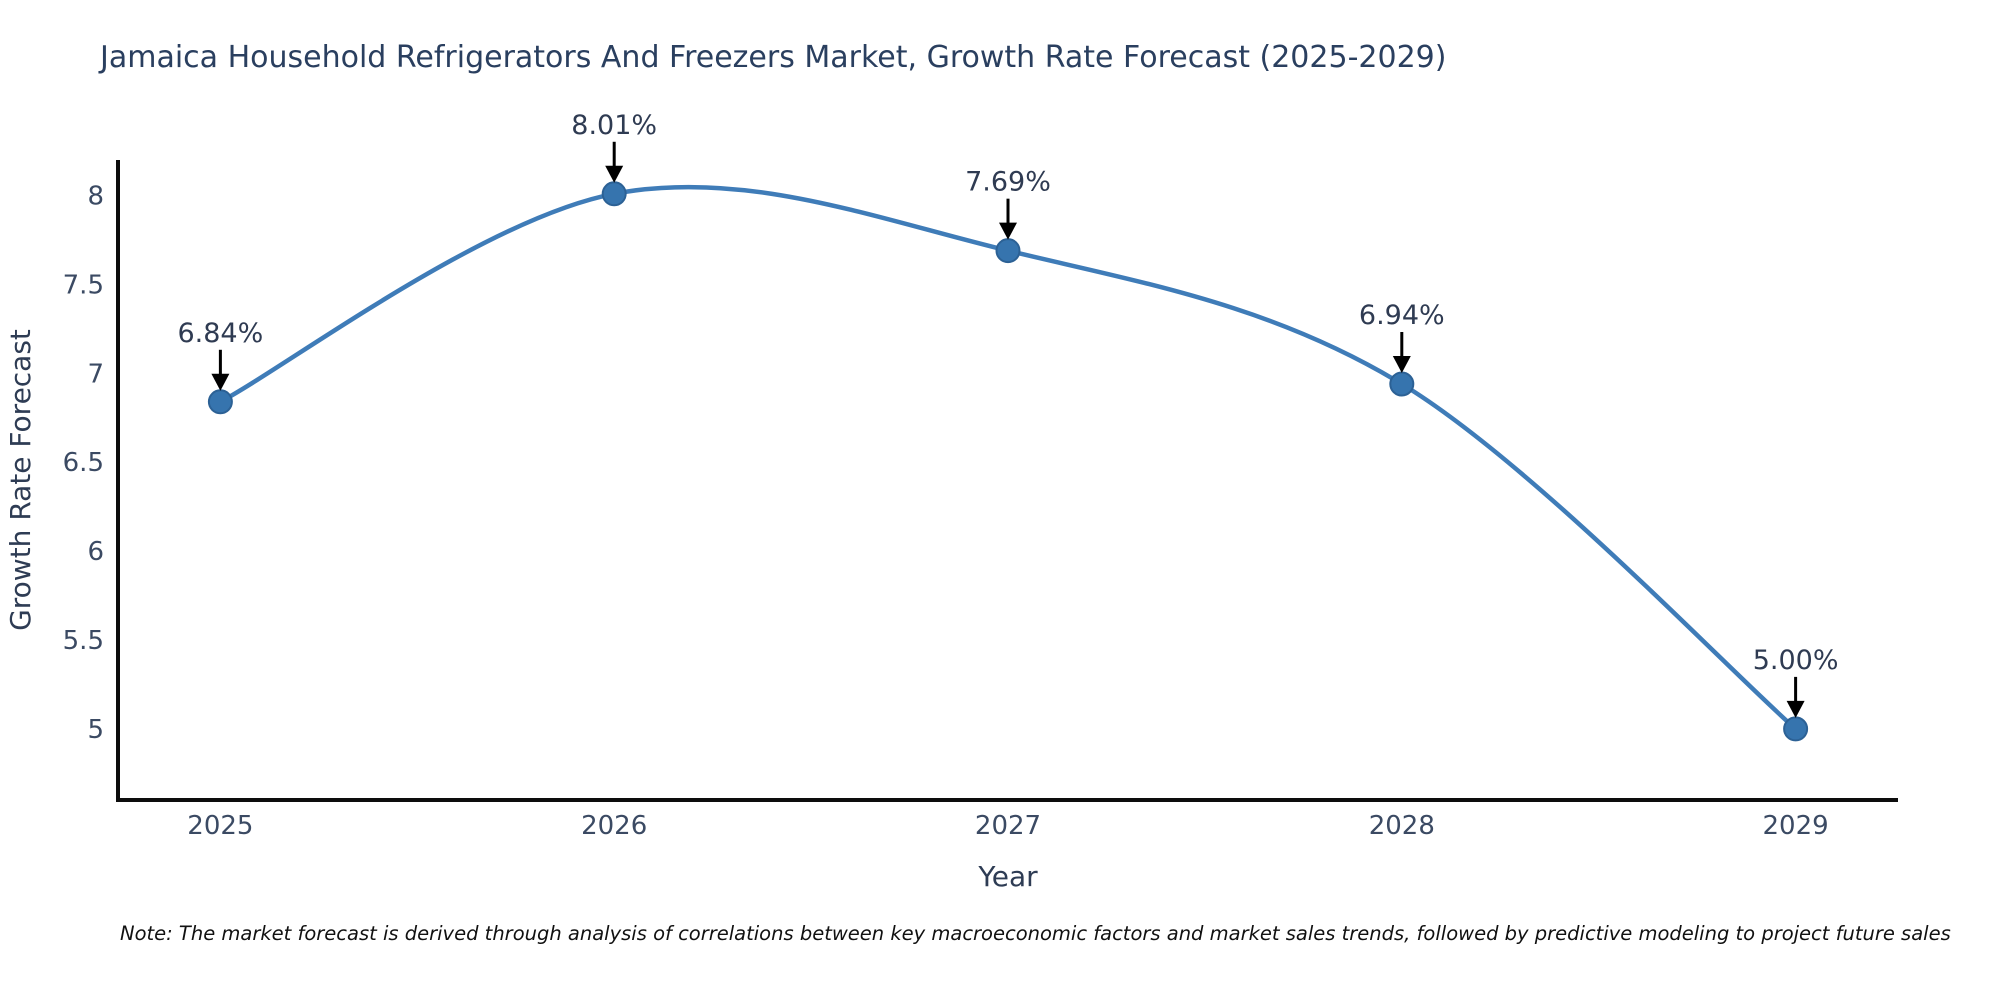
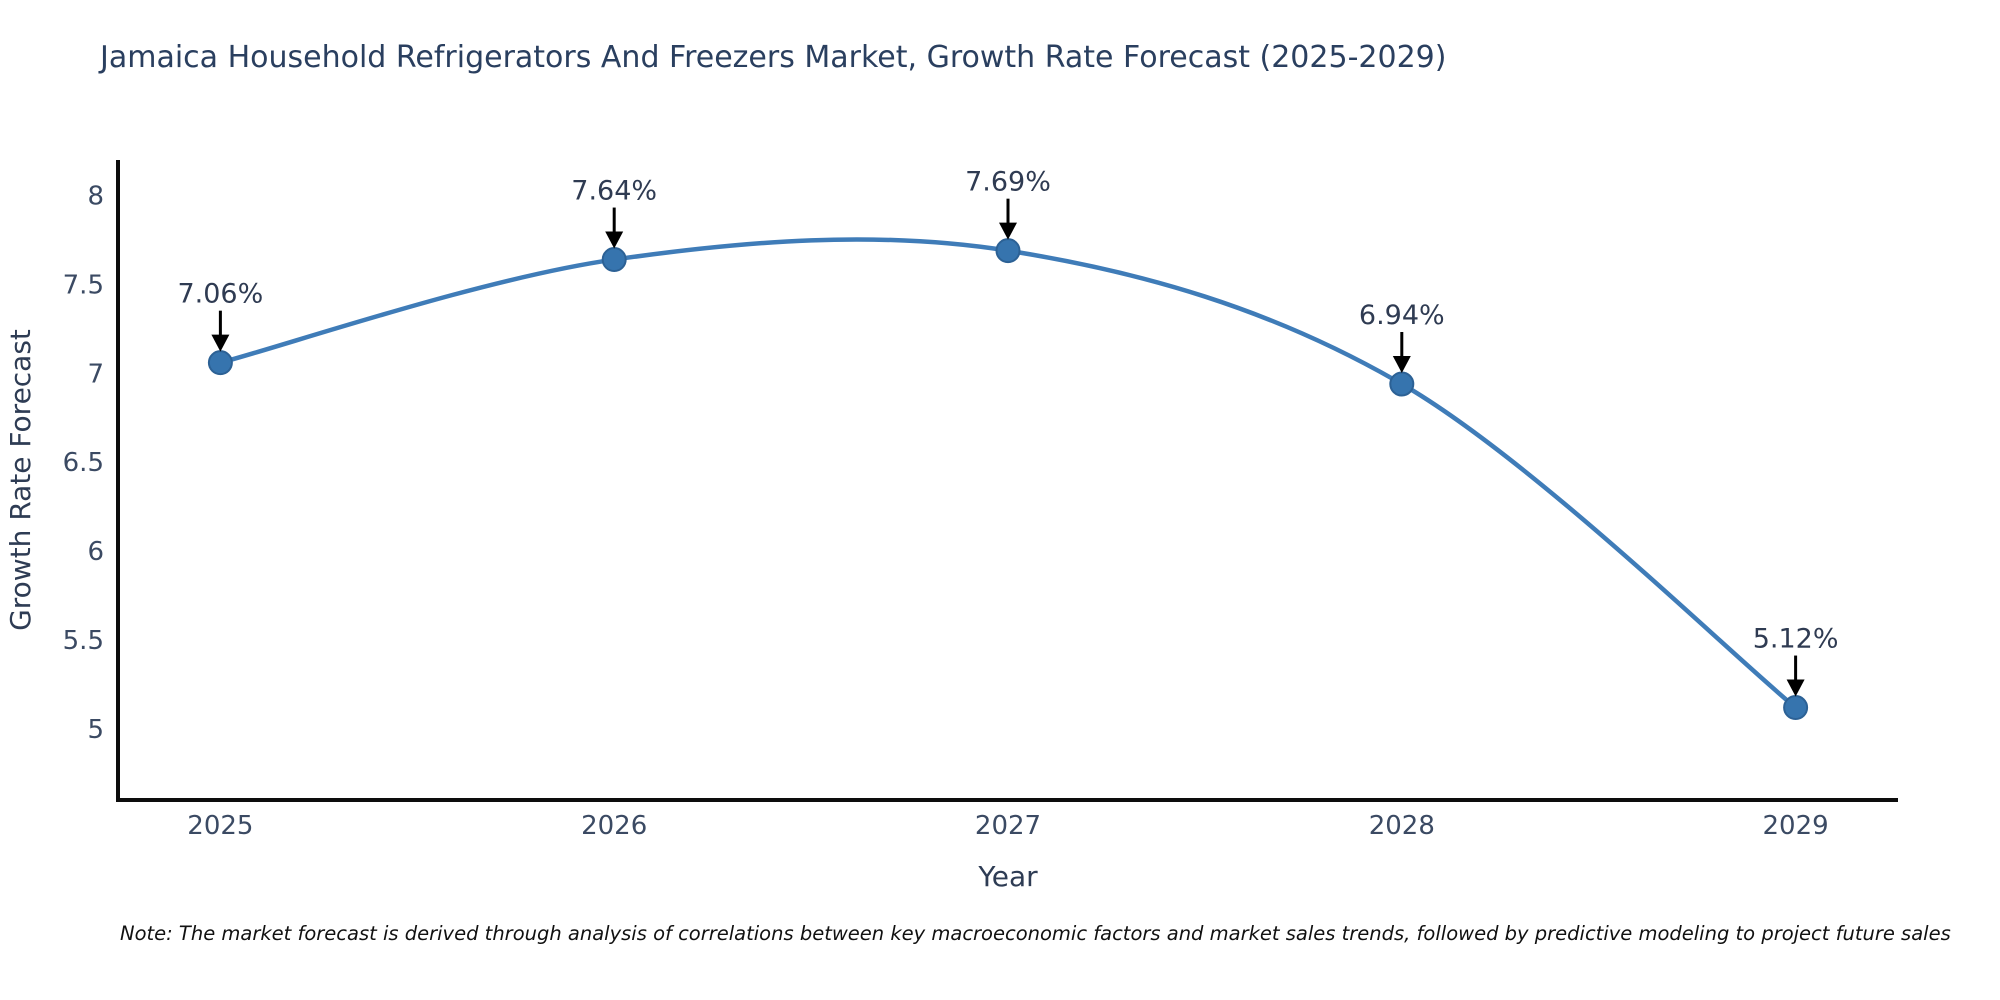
2025: 6.84% -> 7.06%
2026: 8.01% -> 7.64%
2029: 5.00% -> 5.12%
